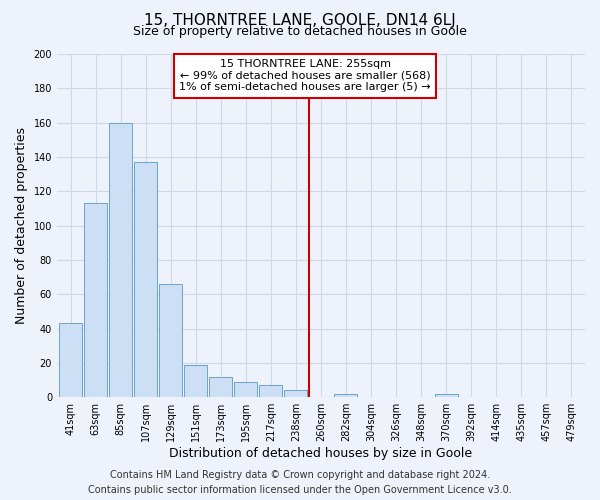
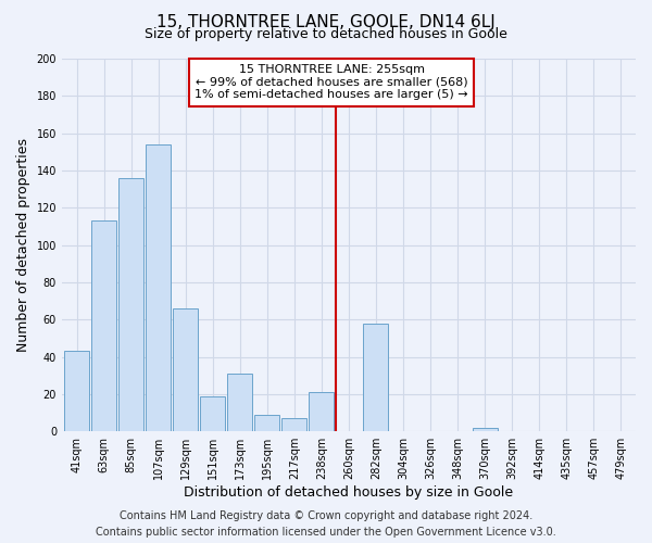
85sqm: 160 -> 136
107sqm: 137 -> 154
173sqm: 12 -> 31
238sqm: 4 -> 21
282sqm: 2 -> 58
